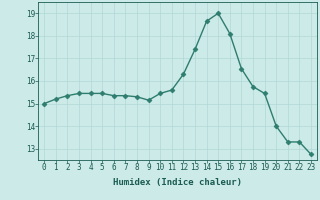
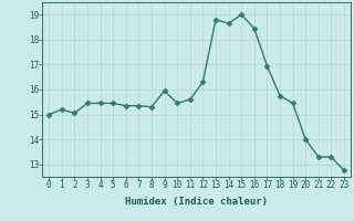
2: 15.35 -> 15.05
9: 15.15 -> 15.95
13: 17.40 -> 18.80
16: 18.10 -> 18.45
17: 16.55 -> 16.95
